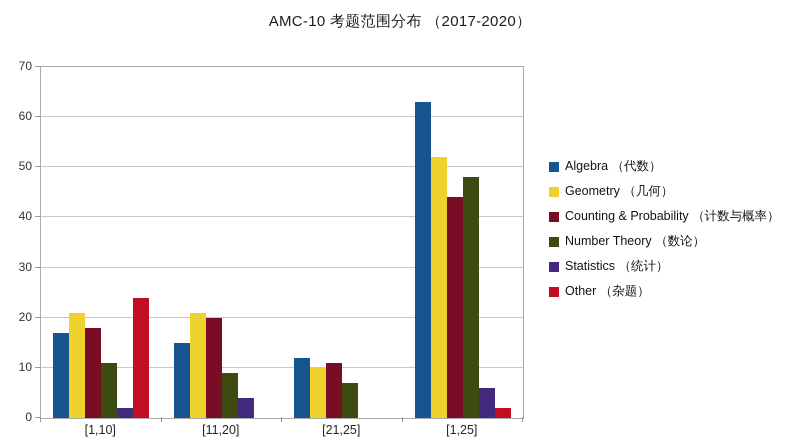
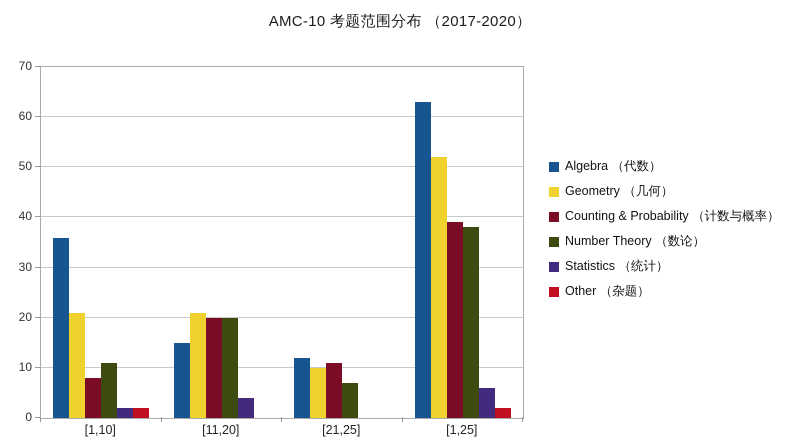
Algebra （代数）/[1,10]: 17 -> 36
Counting & Probability （计数与概率）/[1,10]: 18 -> 8
Other （杂题）/[1,10]: 24 -> 2
Number Theory （数论）/[11,20]: 9 -> 20
Counting & Probability （计数与概率）/[1,25]: 44 -> 39
Number Theory （数论）/[1,25]: 48 -> 38
